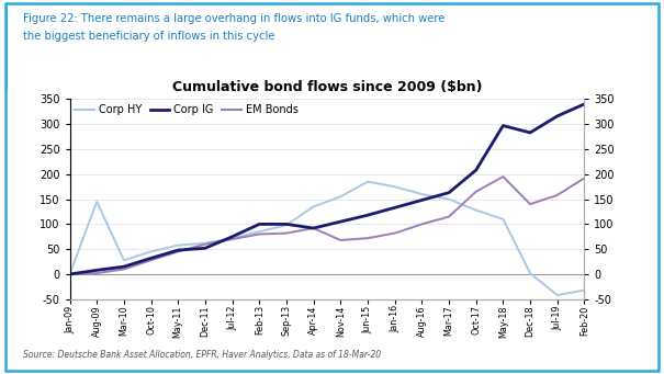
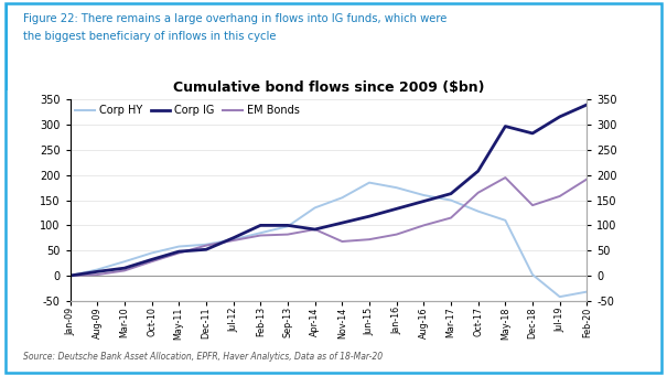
Corp HY/Aug-09: 145 -> 12
